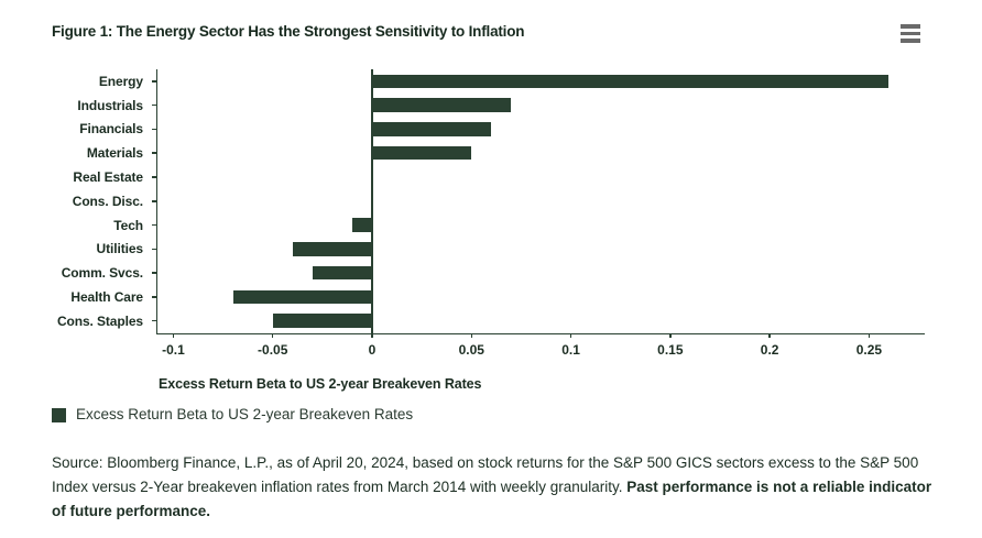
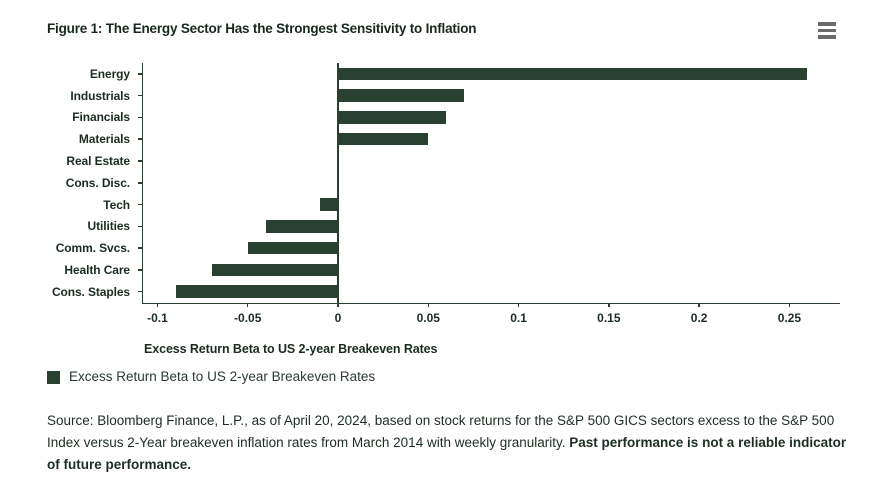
Comm. Svcs.: -0.03 -> -0.05
Cons. Staples: -0.05 -> -0.09
